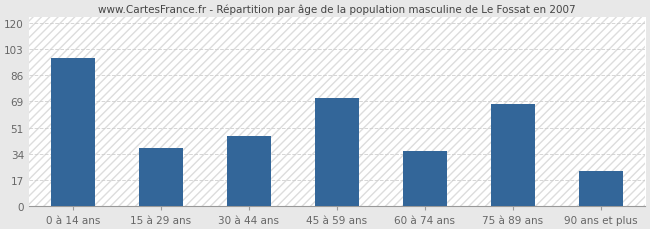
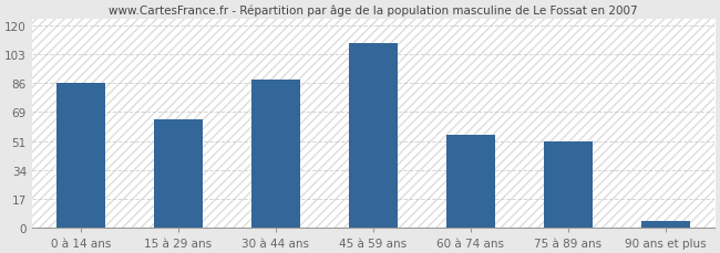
0 à 14 ans: 97 -> 86
15 à 29 ans: 38 -> 64
30 à 44 ans: 46 -> 88
45 à 59 ans: 71 -> 110
60 à 74 ans: 36 -> 55
75 à 89 ans: 67 -> 51
90 ans et plus: 23 -> 4
